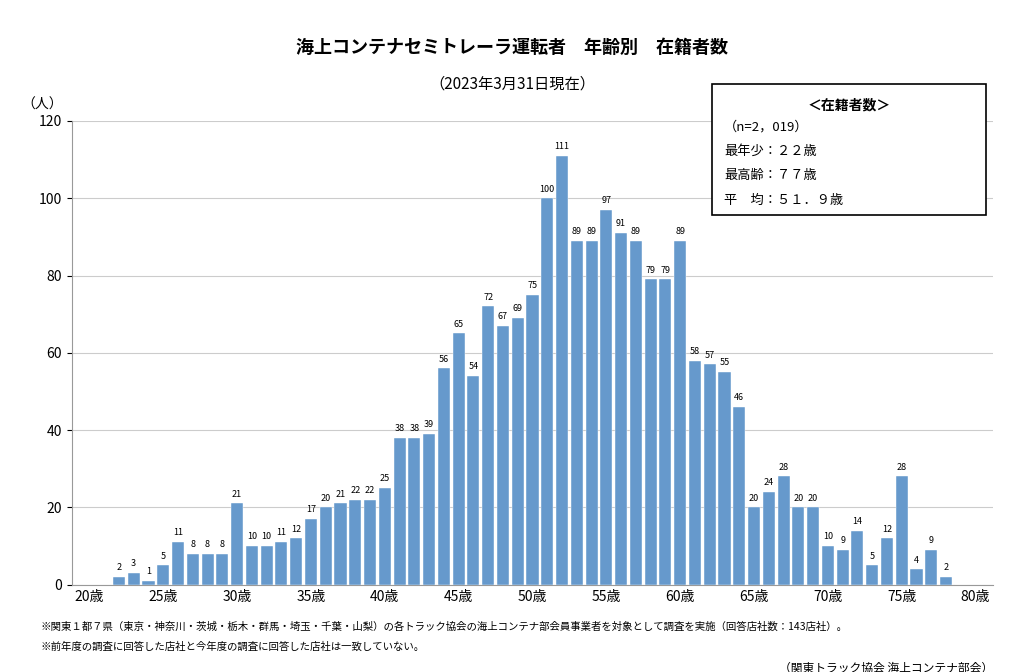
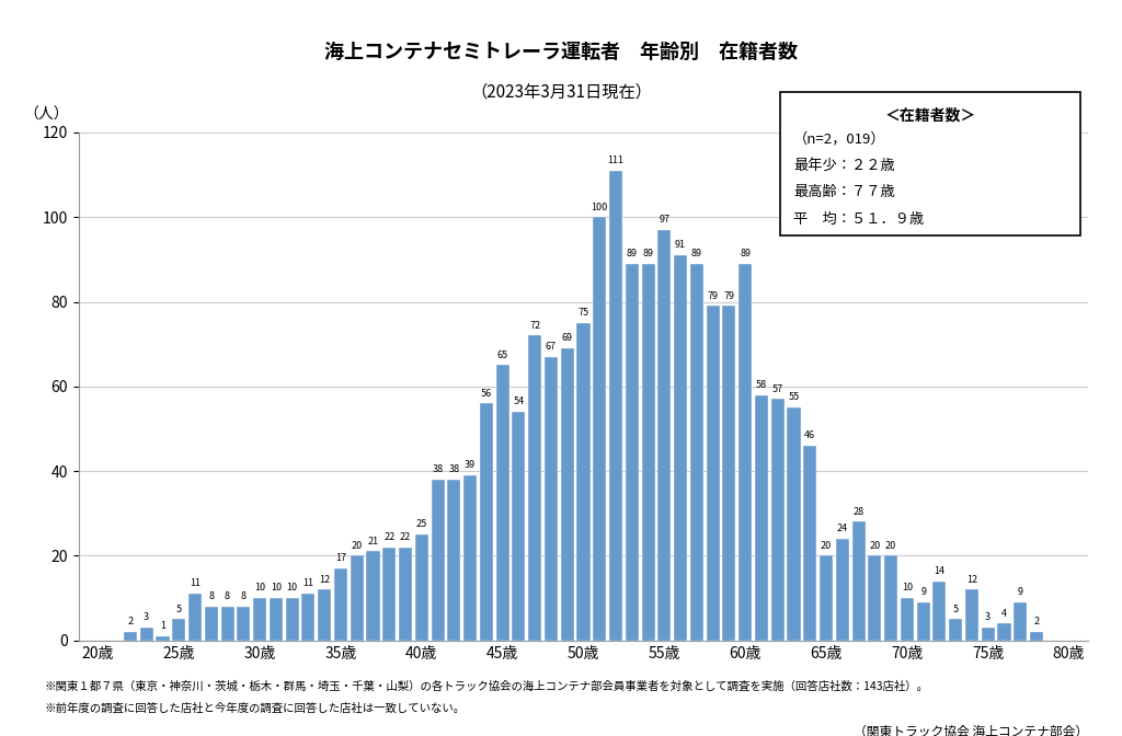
30歳: 21 -> 10
75歳: 28 -> 3
